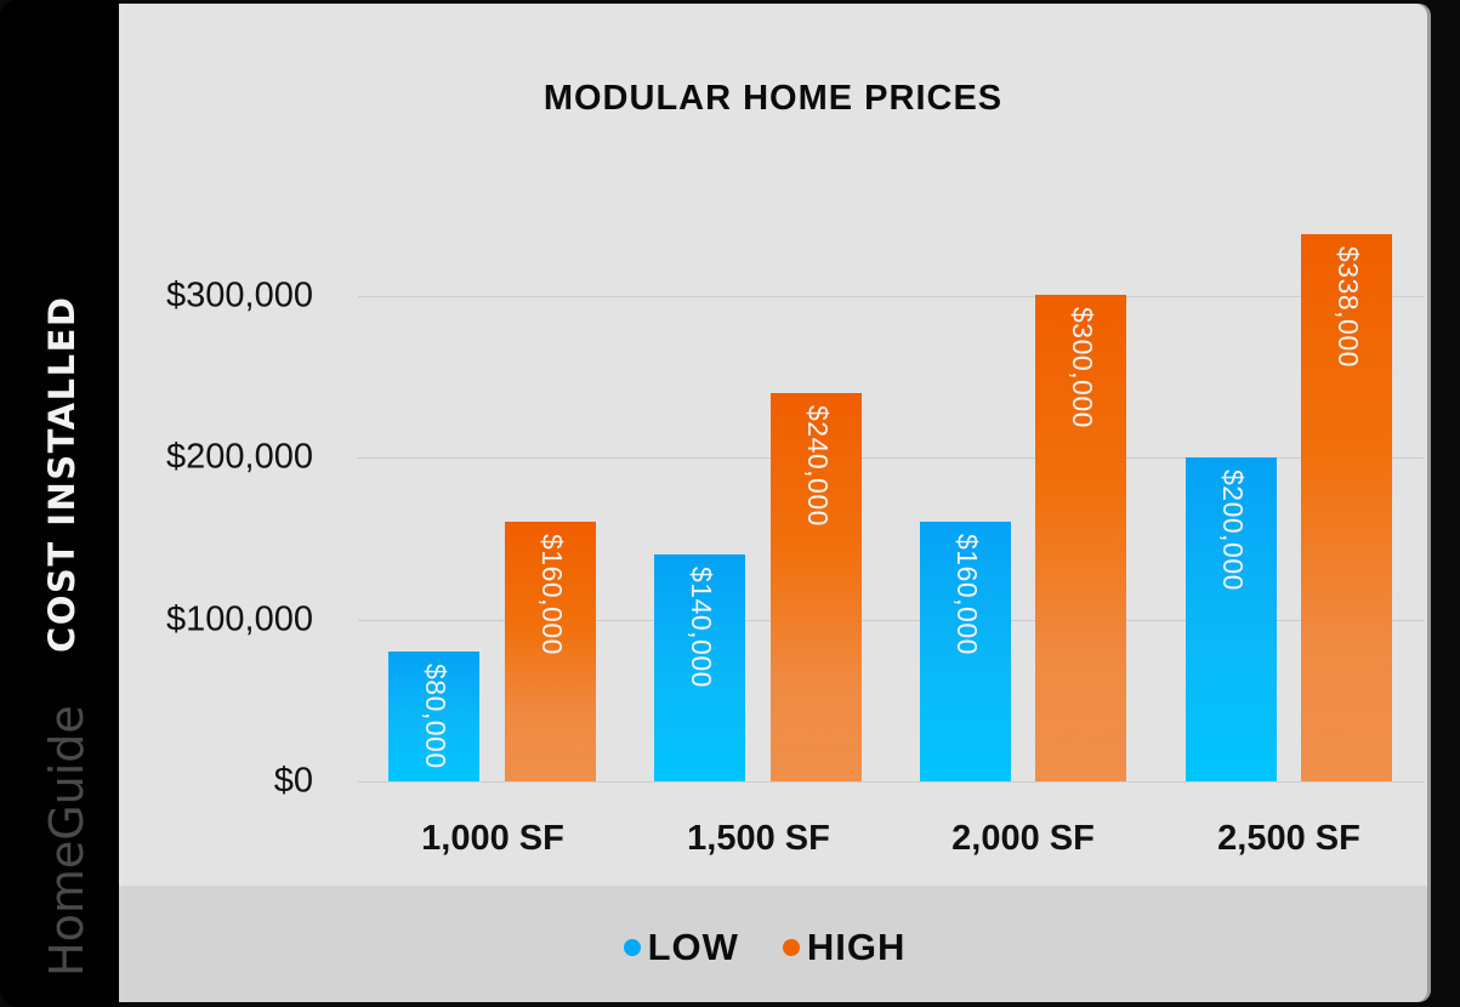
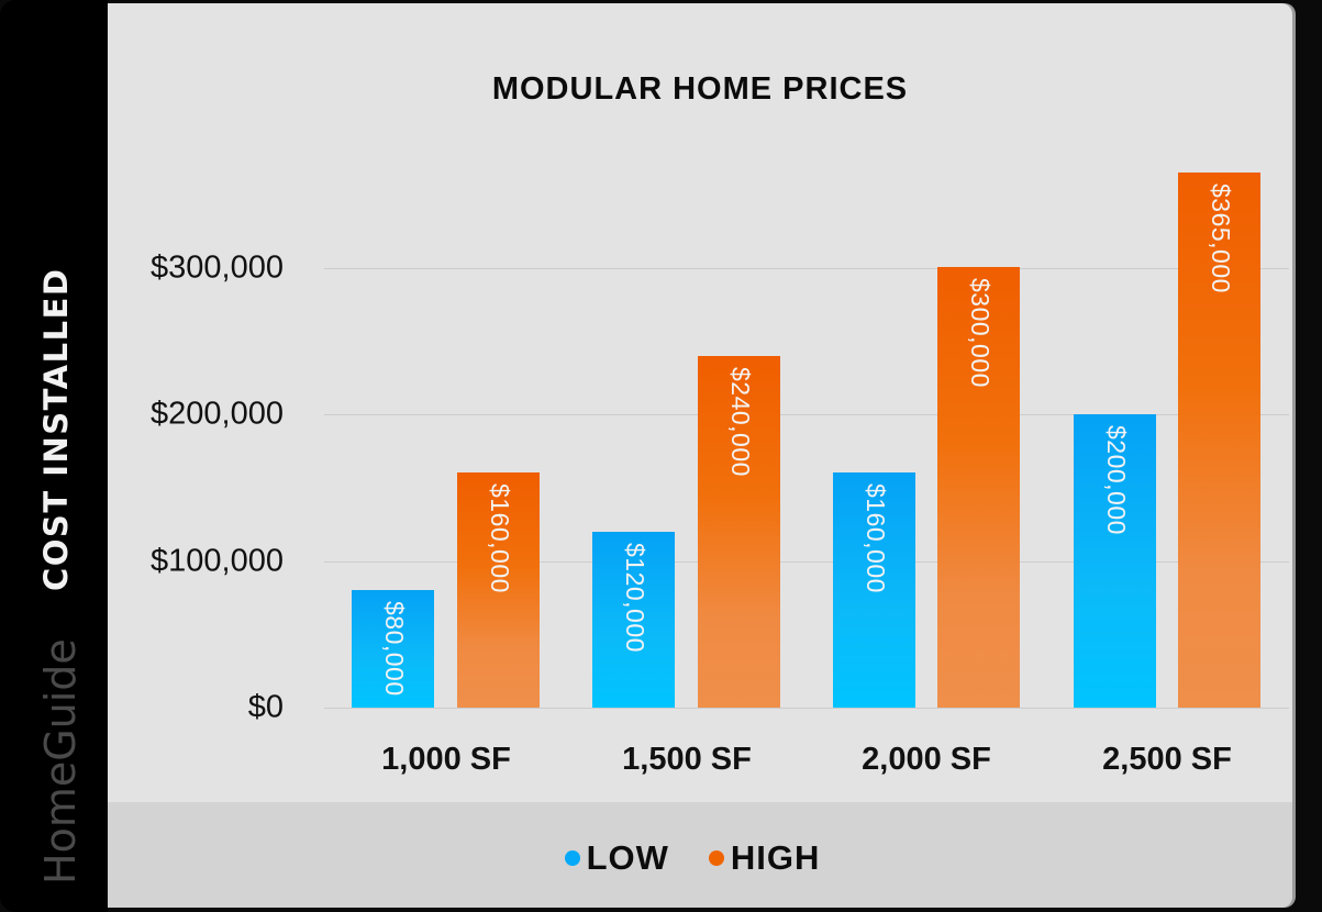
LOW/1,500 SF: $140,000 -> $120,000
HIGH/2,500 SF: $338,000 -> $365,000
